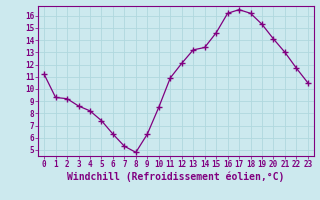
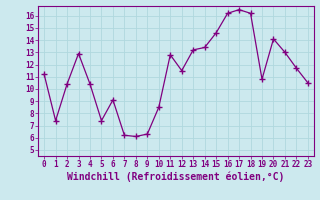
1: 9.3 -> 7.4
2: 9.2 -> 10.4
3: 8.6 -> 12.9
4: 8.2 -> 10.4
6: 6.3 -> 9.1
7: 5.3 -> 6.2
8: 4.8 -> 6.1
11: 10.9 -> 12.8
12: 12.1 -> 11.5
19: 15.3 -> 10.8
